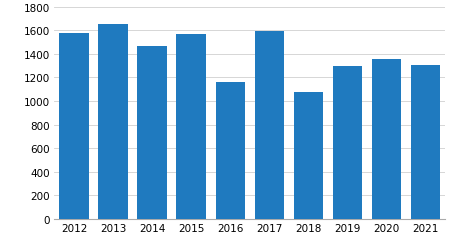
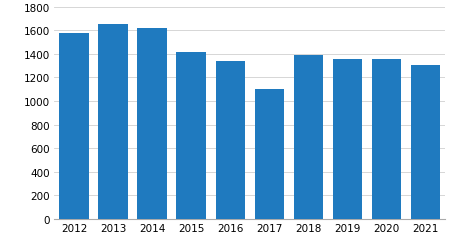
2014: 1470 -> 1620
2015: 1570 -> 1420
2016: 1160 -> 1340
2017: 1590 -> 1100
2018: 1080 -> 1390
2019: 1300 -> 1360
